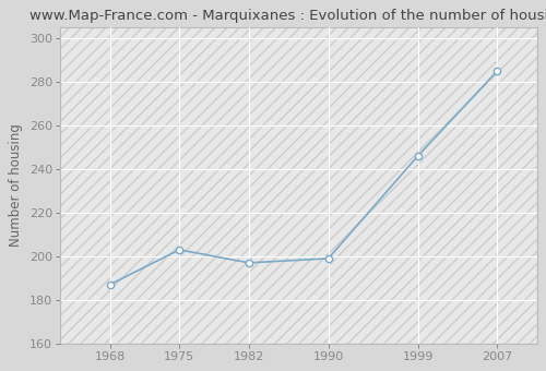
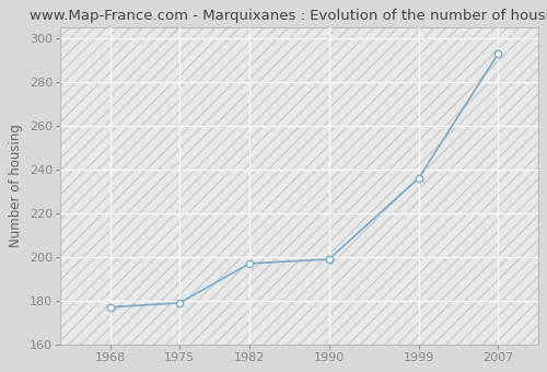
1968: 187 -> 177
1975: 203 -> 179
1999: 246 -> 236
2007: 285 -> 293
